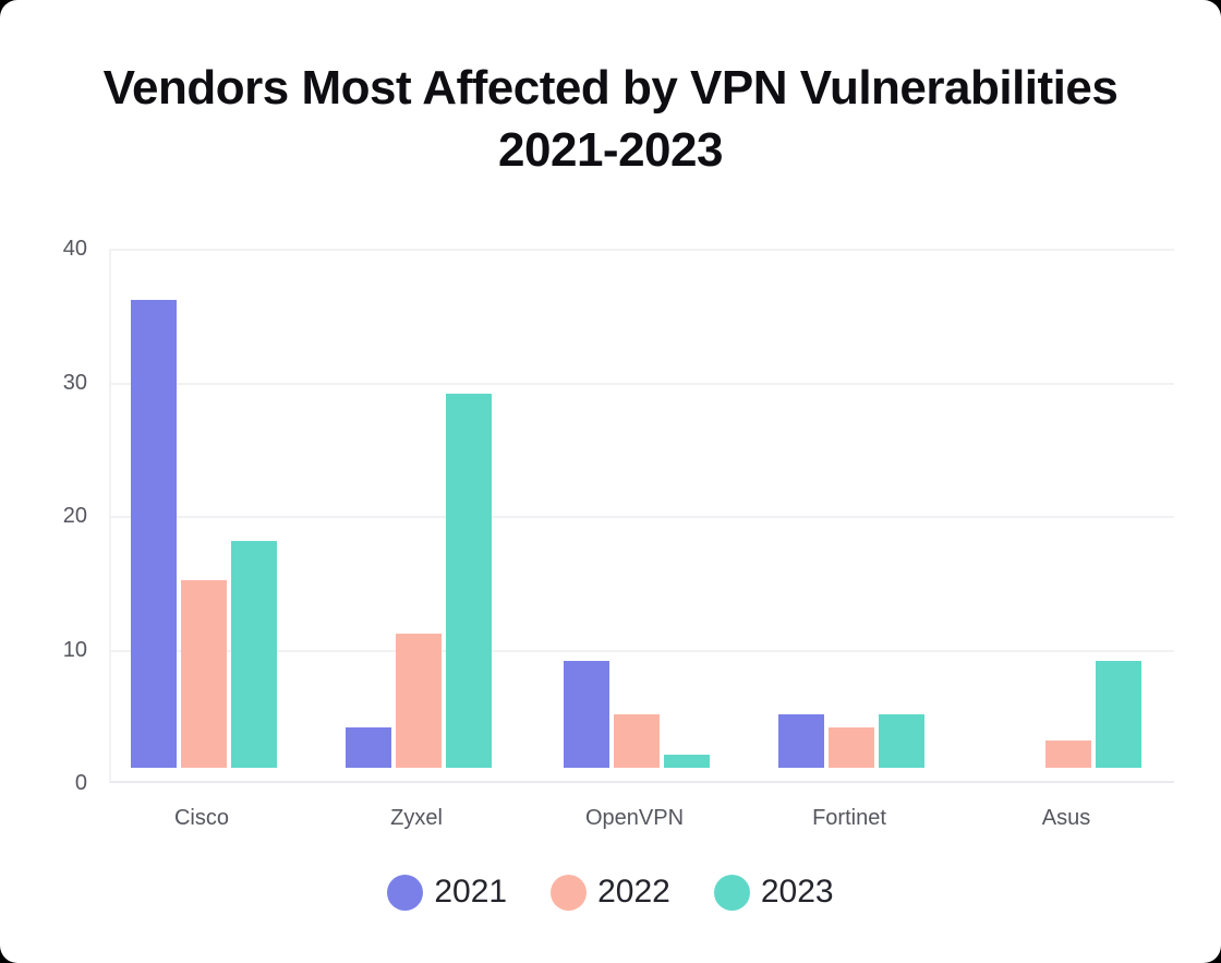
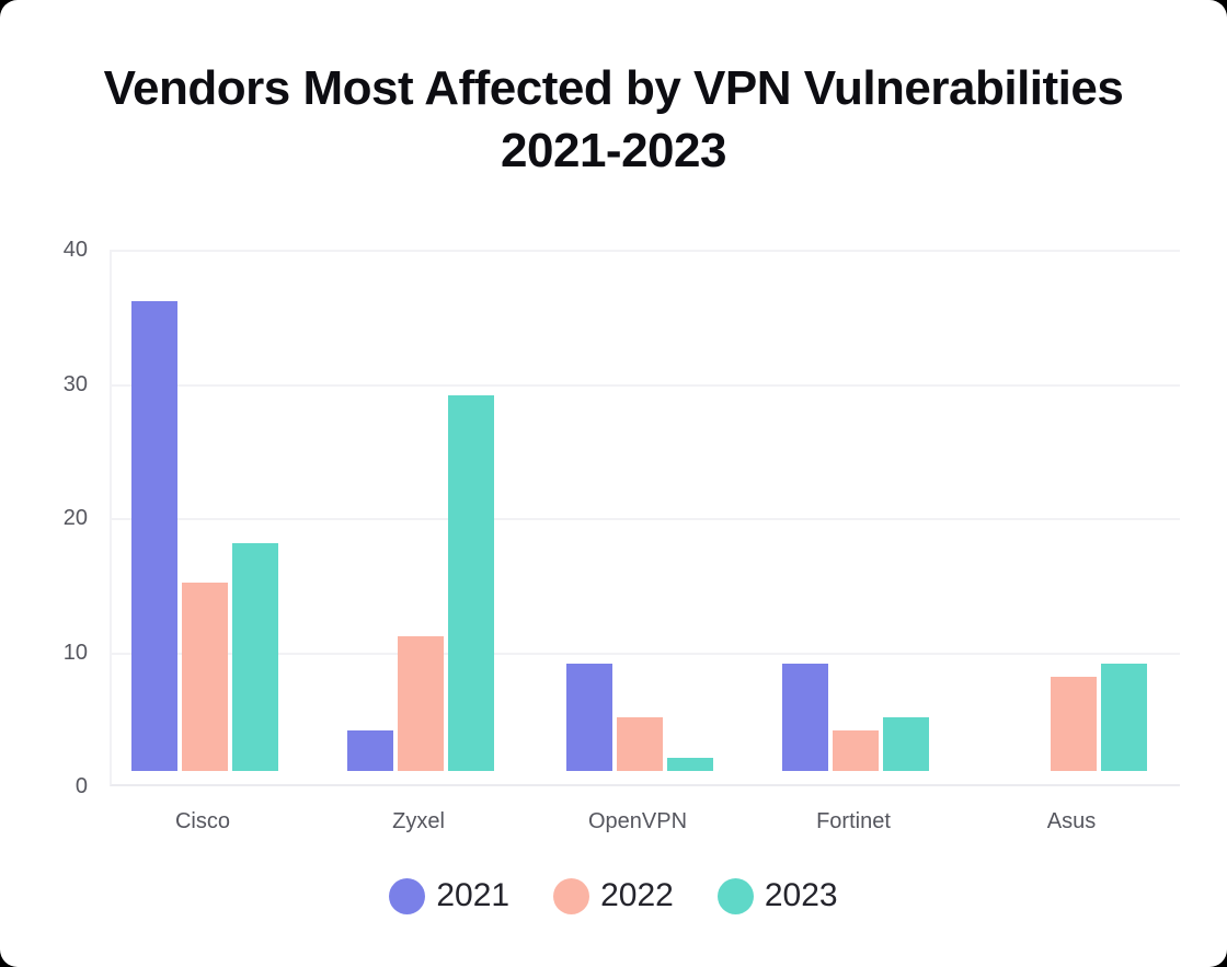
2021/Fortinet: 5 -> 9
2022/Asus: 3 -> 8
